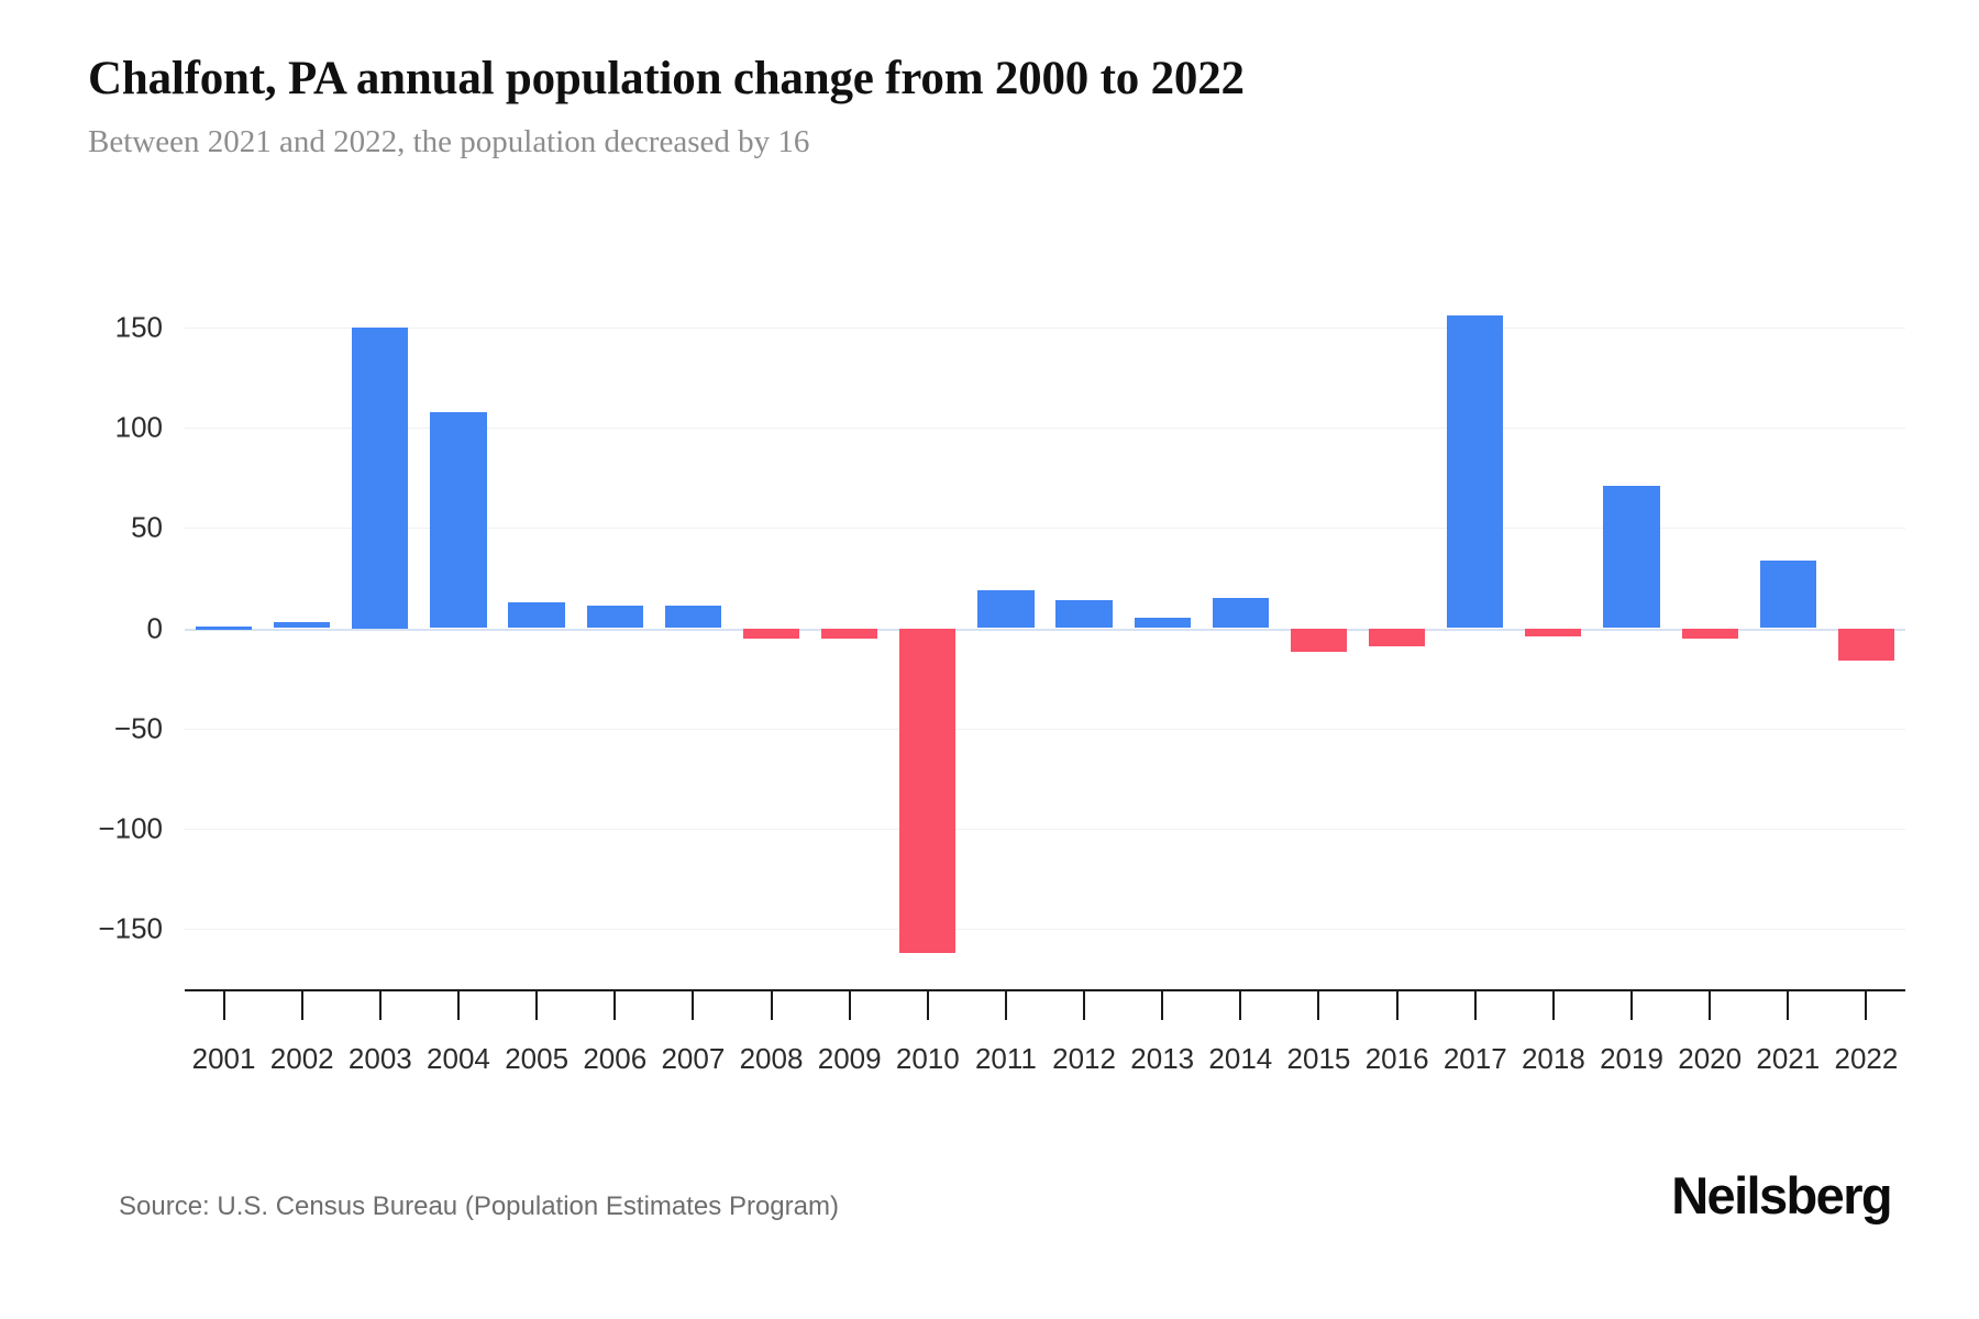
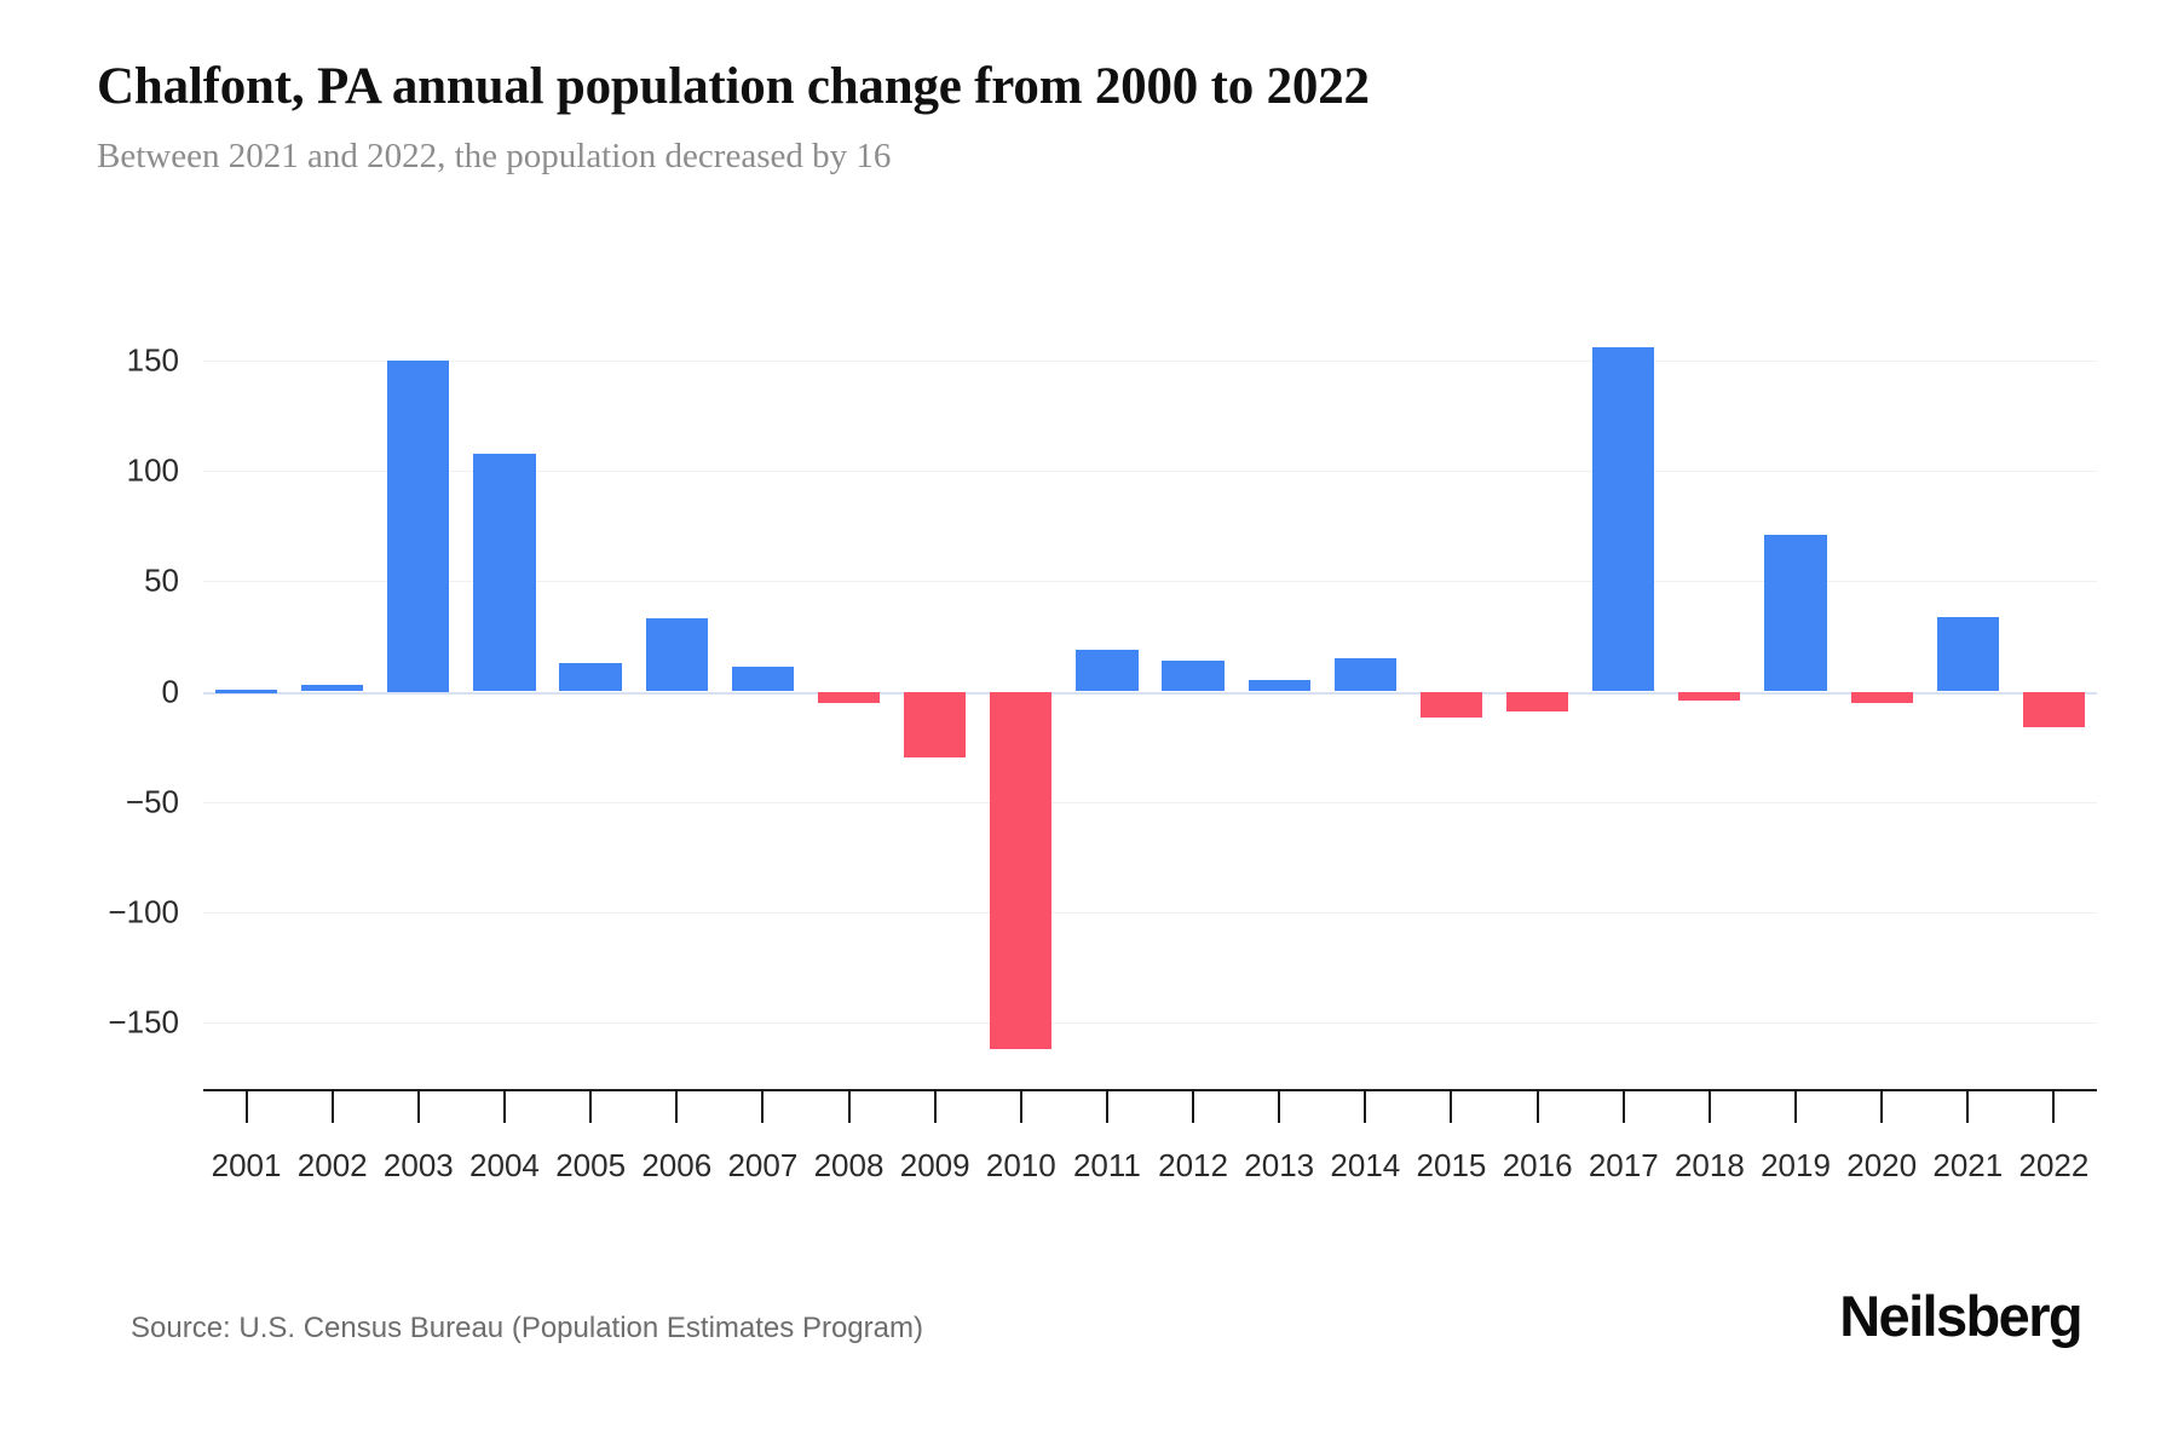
2006: 11 -> 33
2009: -5 -> -30
